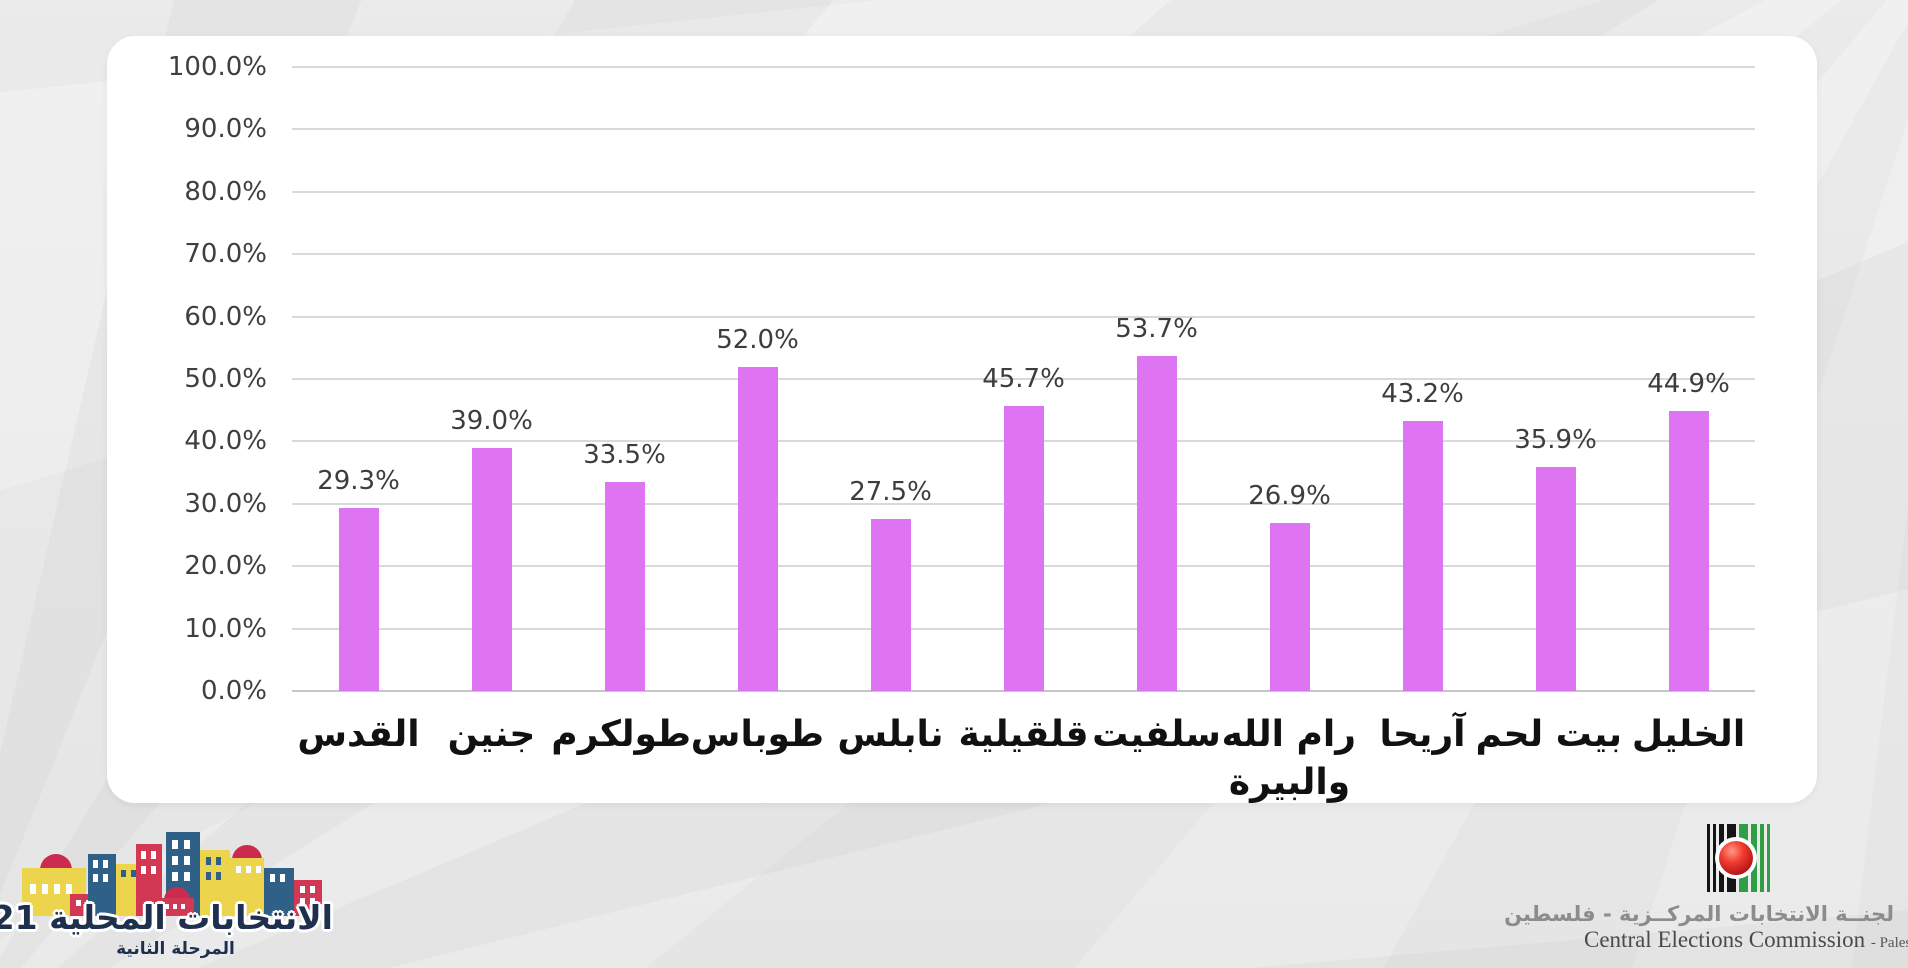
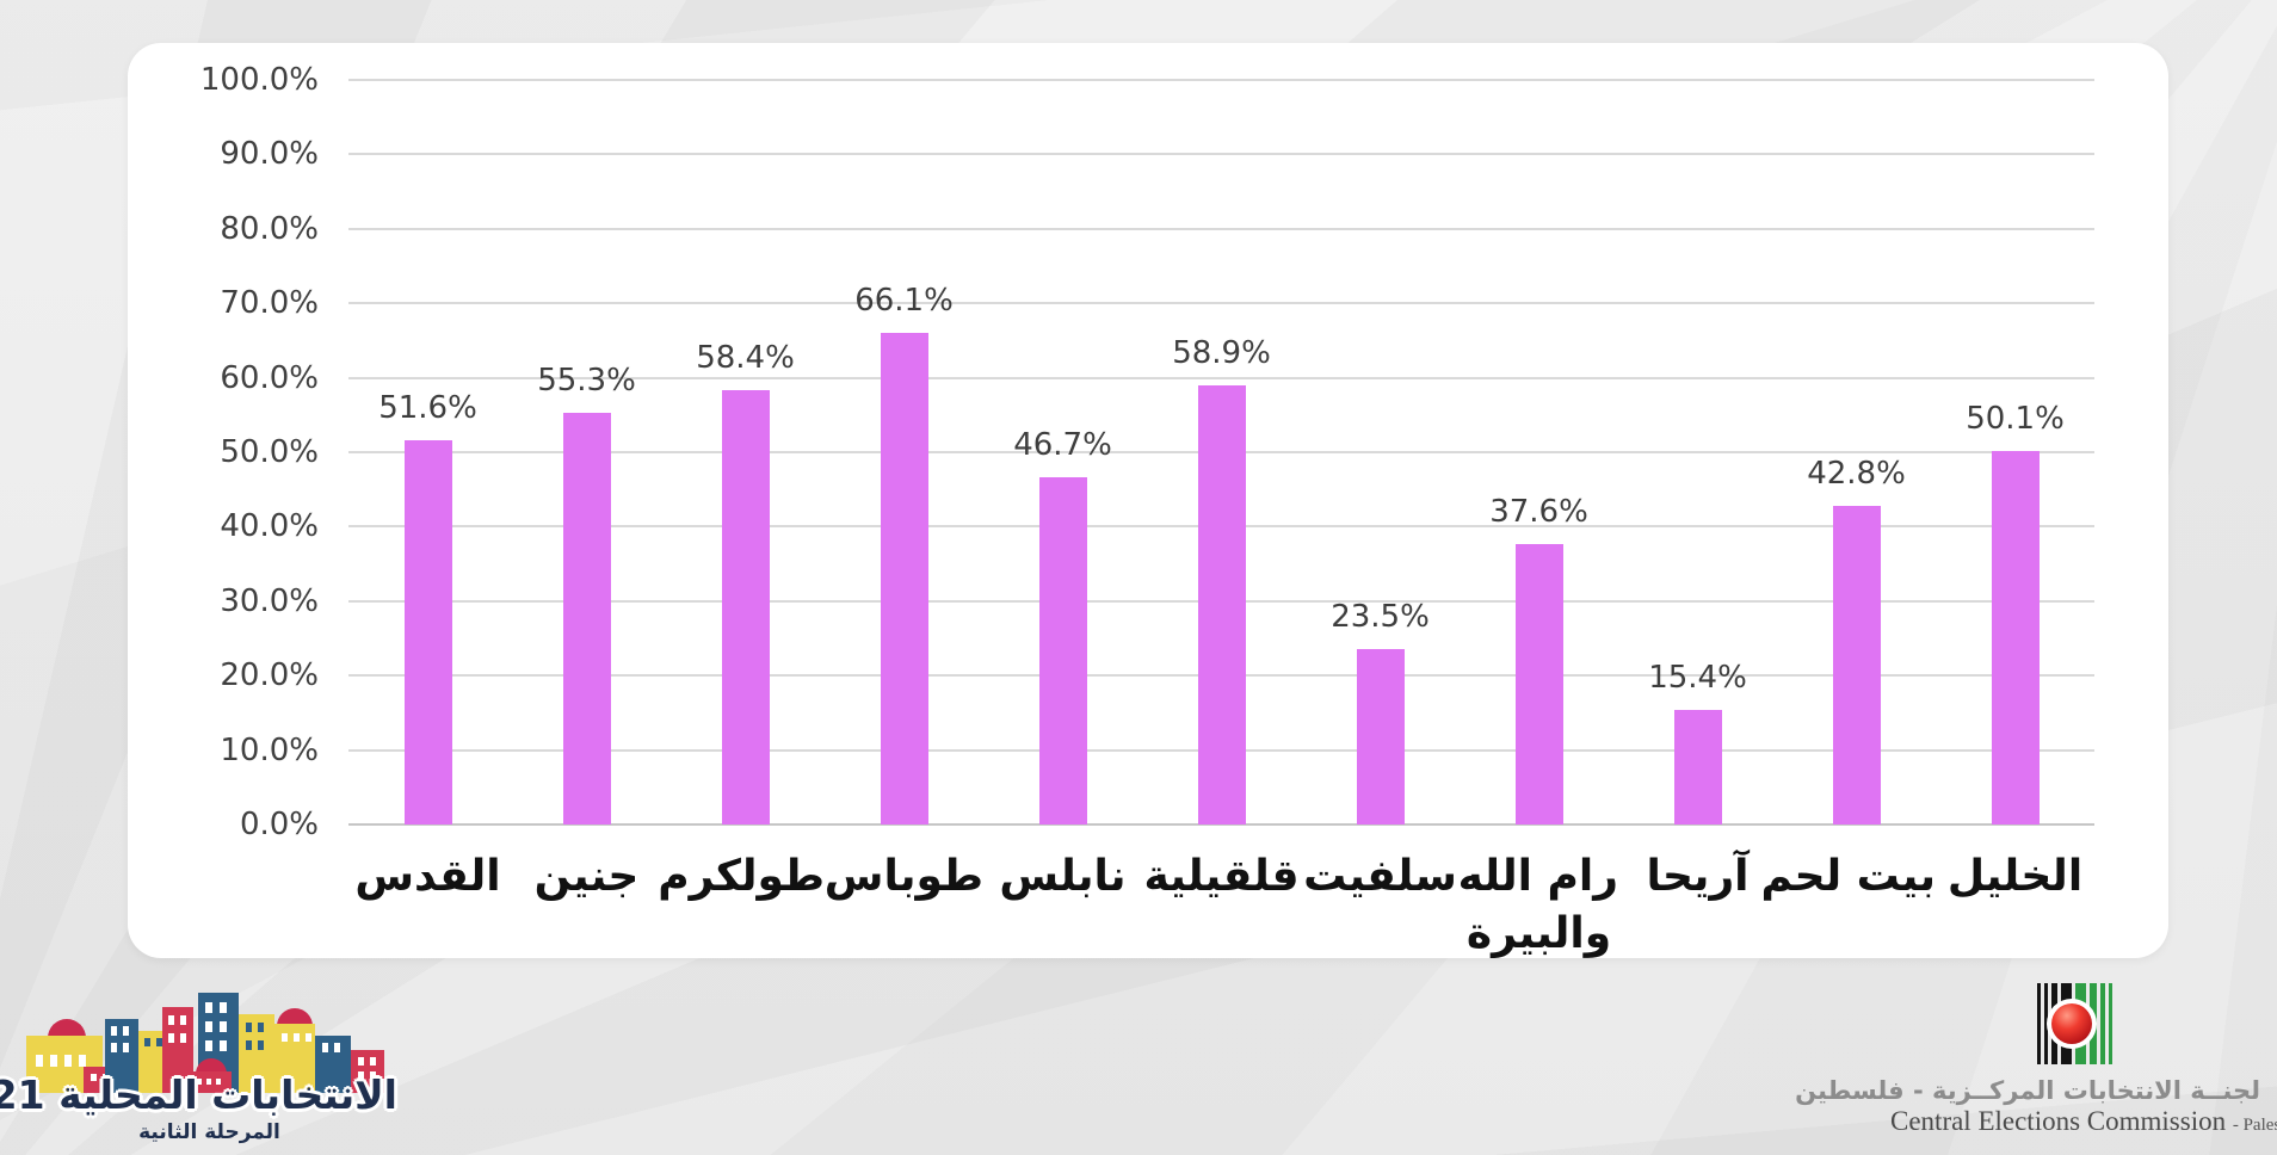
القدس: 29.3% -> 51.6%
جنين: 39.0% -> 55.3%
طولكرم: 33.5% -> 58.4%
طوباس: 52.0% -> 66.1%
نابلس: 27.5% -> 46.7%
قلقيلية: 45.7% -> 58.9%
سلفيت: 53.7% -> 23.5%
رام الله والبيرة: 26.9% -> 37.6%
آريحا: 43.2% -> 15.4%
بيت لحم: 35.9% -> 42.8%
الخليل: 44.9% -> 50.1%
